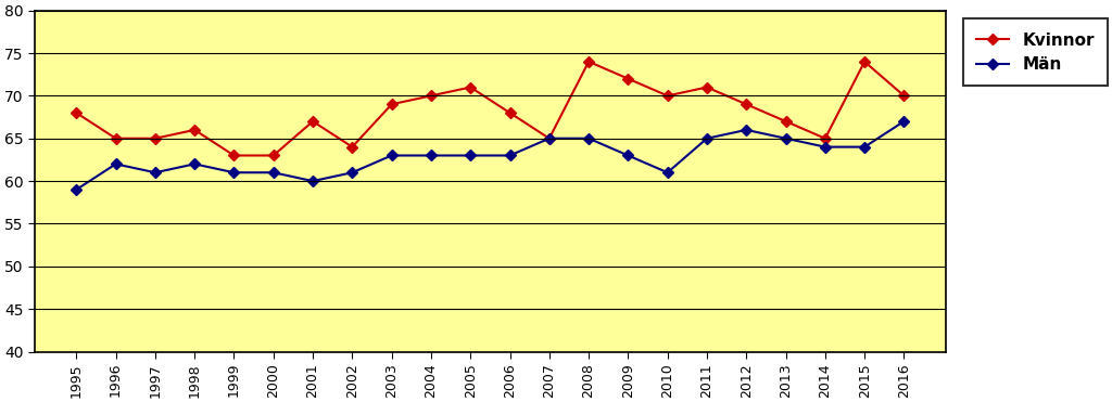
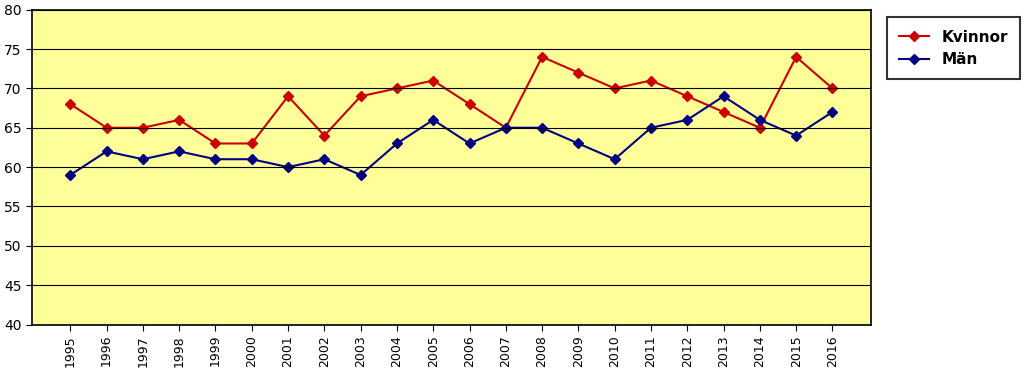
Kvinnor/2001: 67 -> 69
Män/2003: 63 -> 59
Män/2005: 63 -> 66
Män/2013: 65 -> 69
Män/2014: 64 -> 66
